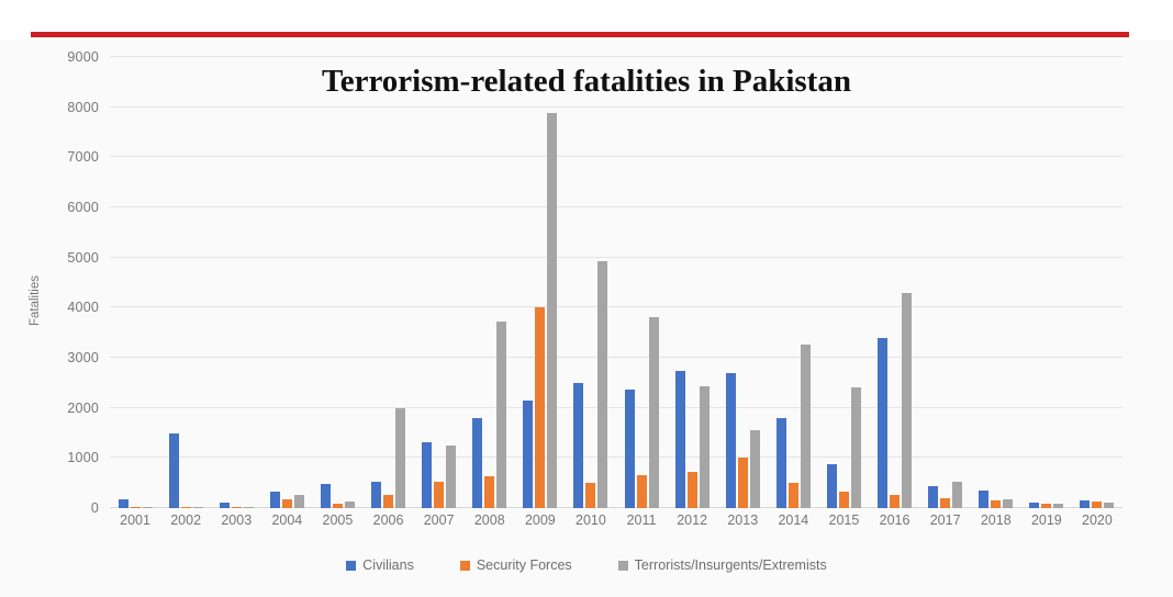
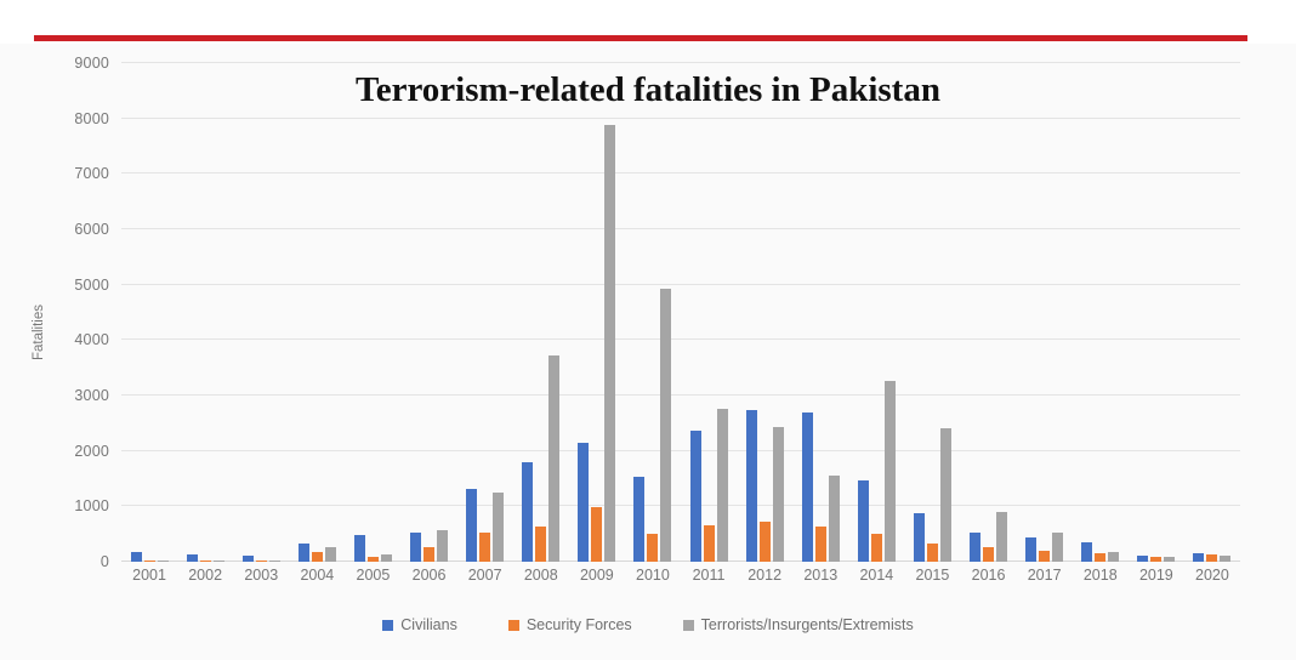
Civilians/2002: 1500 -> 100
Terrorists/Insurgents/Extremists/2006: 2000 -> 600
Security Forces/2009: 4000 -> 1000
Civilians/2010: 2500 -> 1500
Terrorists/Insurgents/Extremists/2011: 3800 -> 2800
Security Forces/2013: 1000 -> 600
Civilians/2014: 1800 -> 1500
Civilians/2016: 3400 -> 500
Terrorists/Insurgents/Extremists/2016: 4300 -> 900
